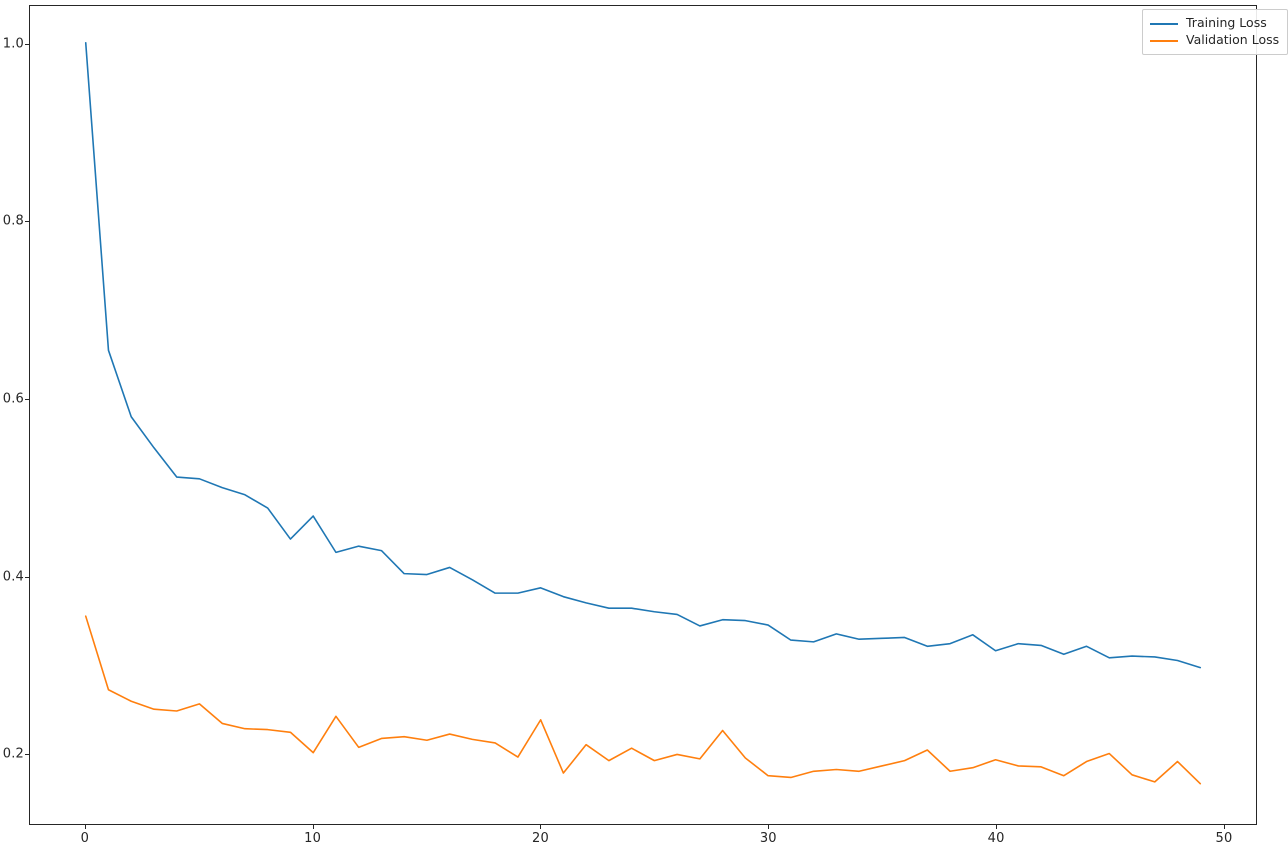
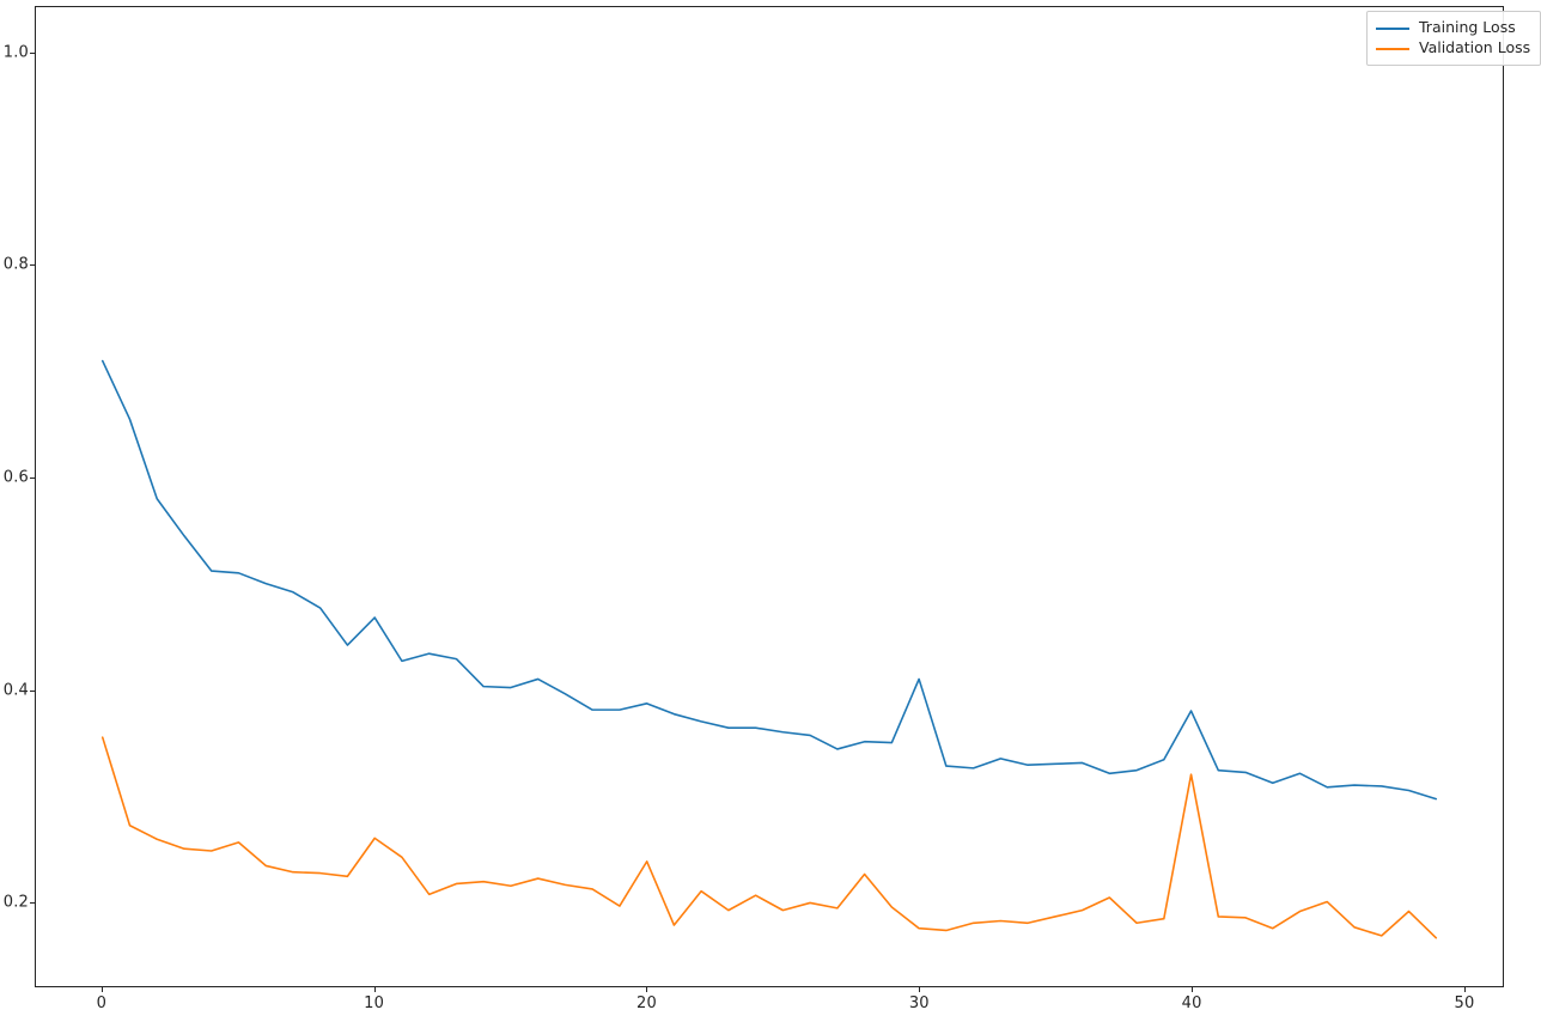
Training Loss/0: 1.00 -> 0.71
Validation Loss/10: 0.20 -> 0.26
Training Loss/30: 0.34 -> 0.41
Training Loss/40: 0.32 -> 0.38
Validation Loss/40: 0.19 -> 0.32
